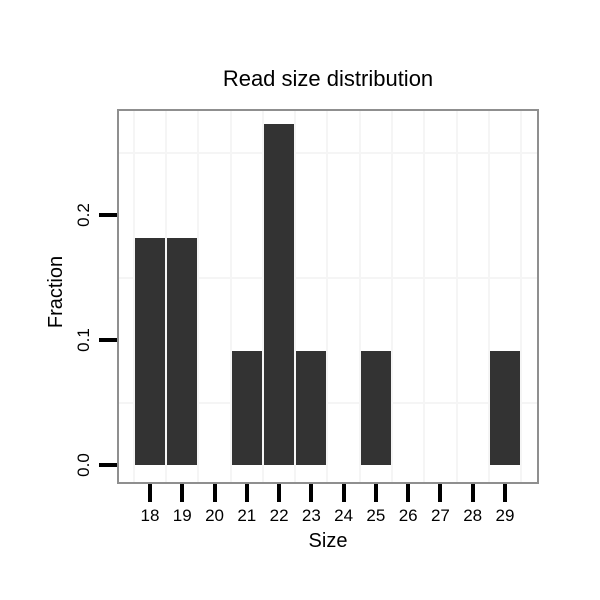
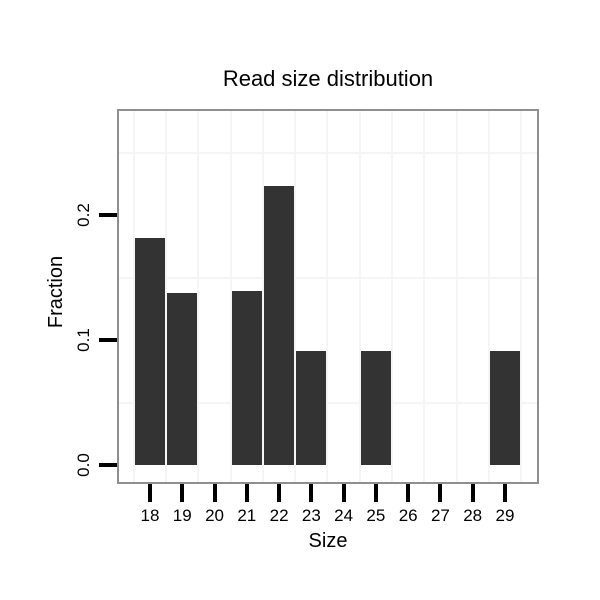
19: 0.182 -> 0.138
21: 0.091 -> 0.139
22: 0.273 -> 0.223
